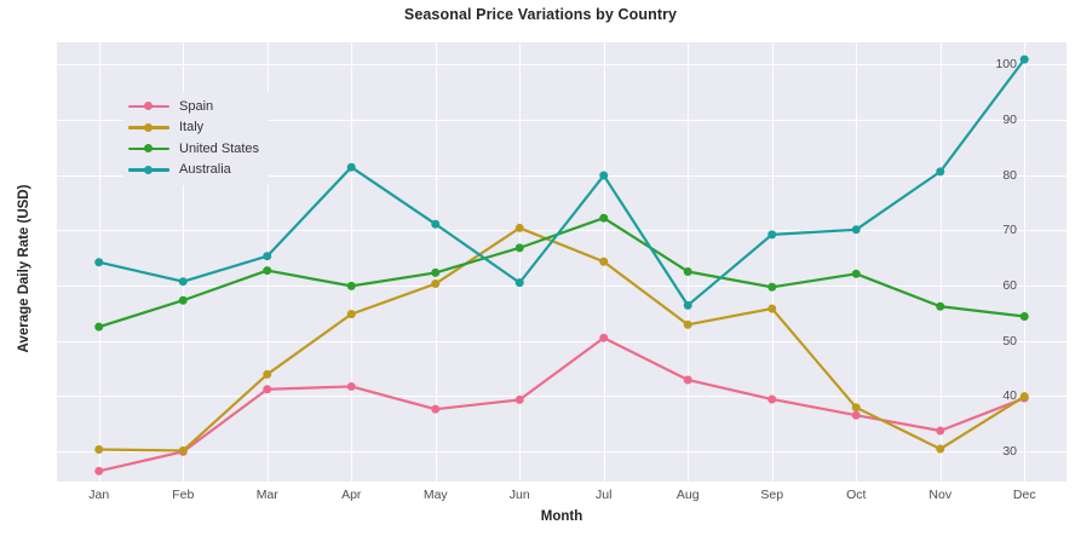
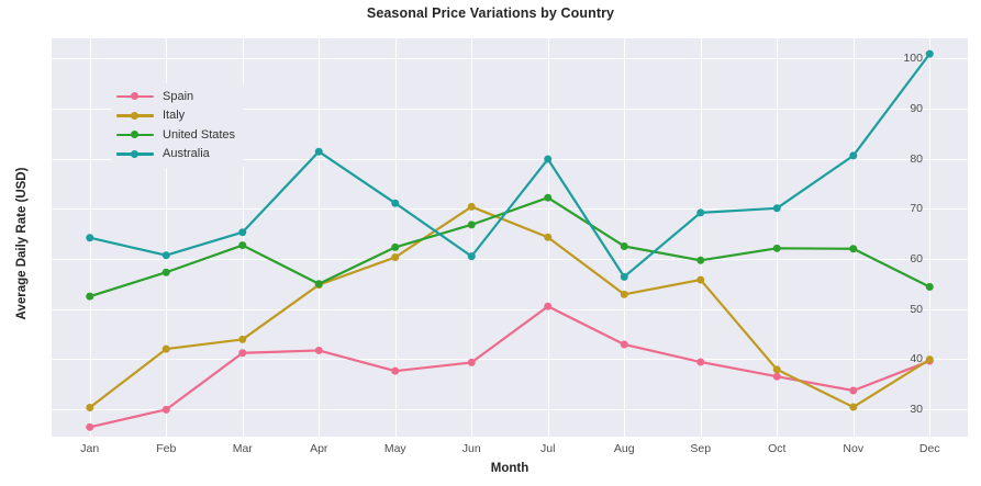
Italy/Feb: 30 -> 42
United States/Apr: 60 -> 55
United States/Nov: 56 -> 62
